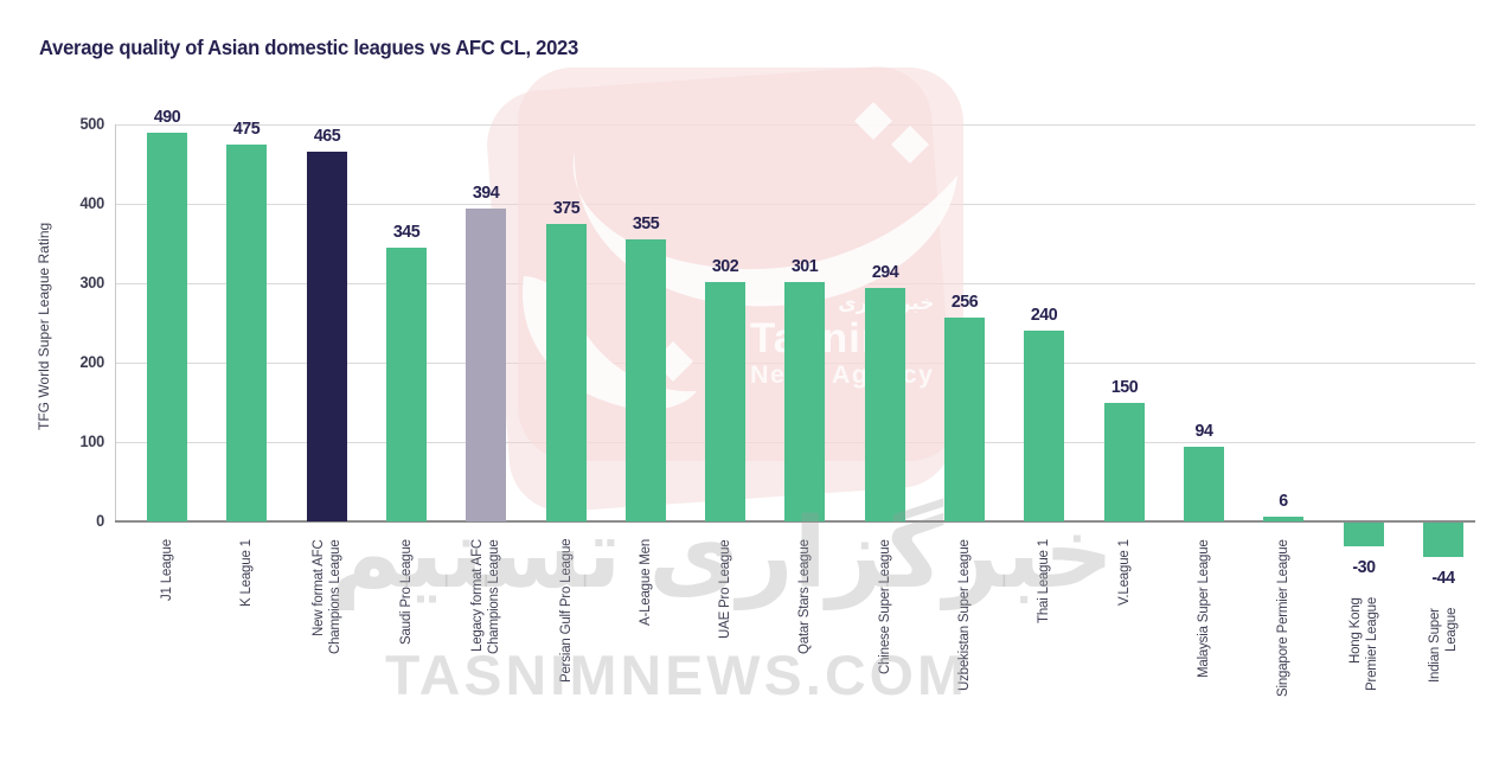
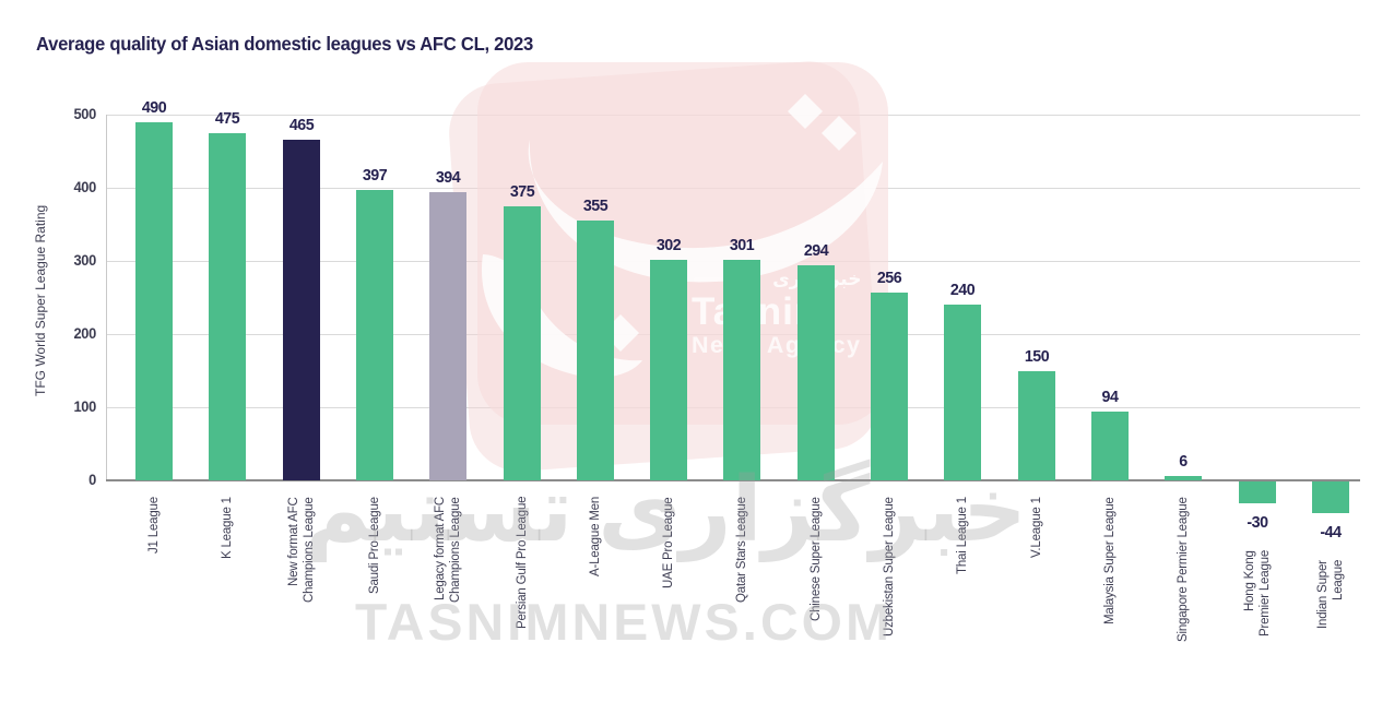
Saudi Pro League: 345 -> 397
